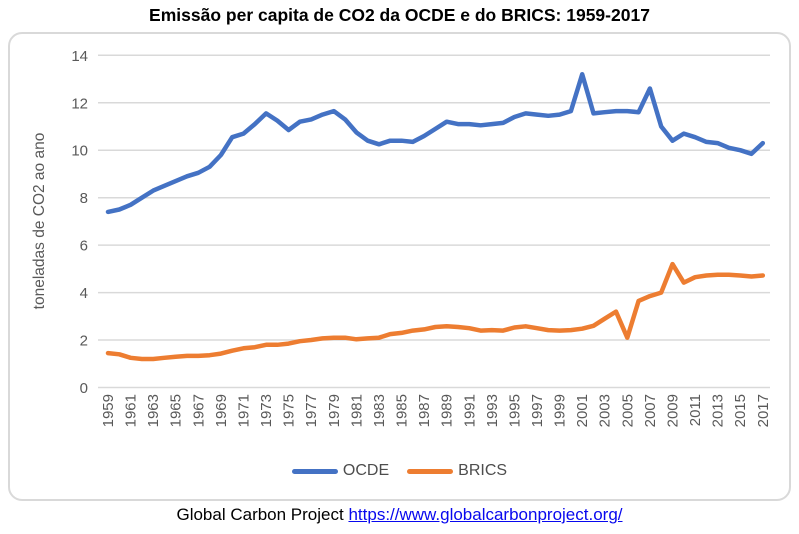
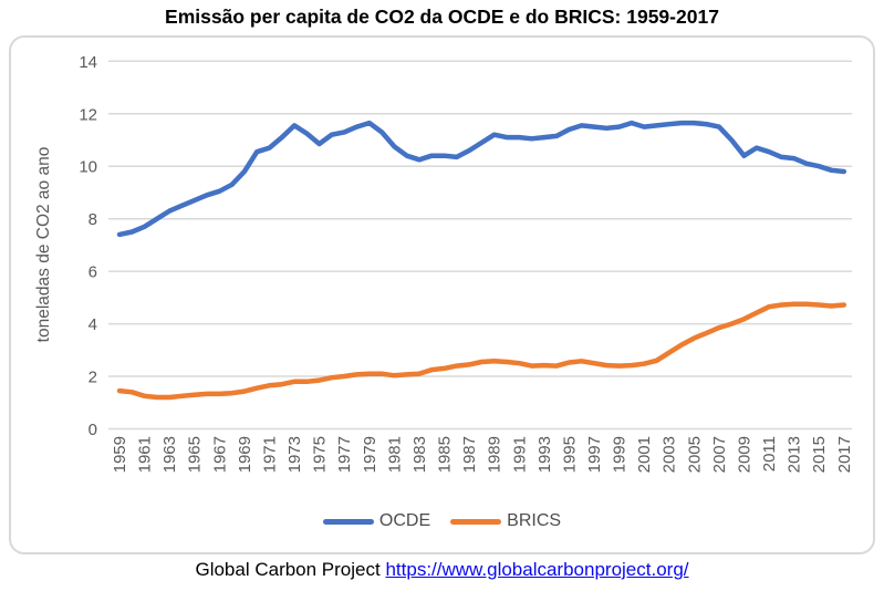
OCDE/2001: 13.2 -> 11.5
BRICS/2005: 2.1 -> 3.5
OCDE/2007: 12.6 -> 11.5
BRICS/2009: 5.2 -> 4.2
OCDE/2017: 10.3 -> 9.8
